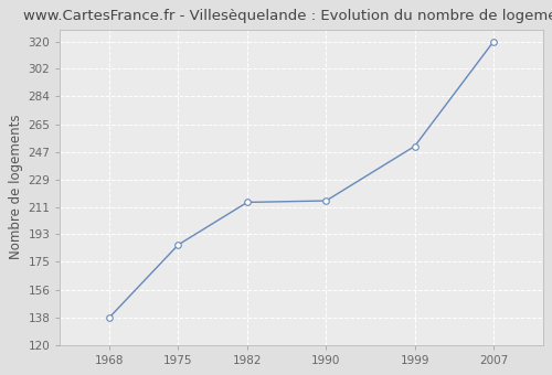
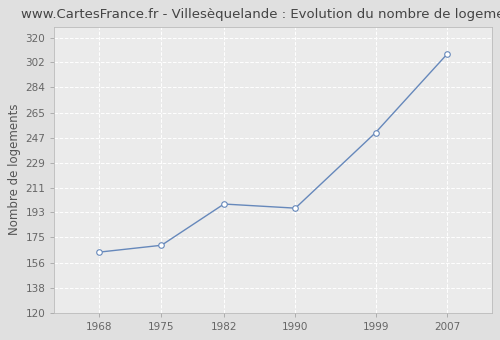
1968: 138 -> 164
1975: 186 -> 169
1982: 214 -> 199
1990: 215 -> 196
2007: 320 -> 308
